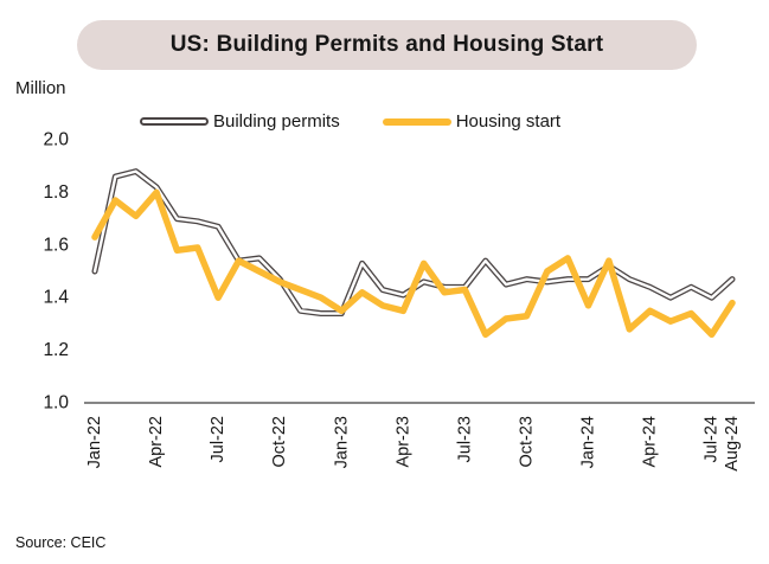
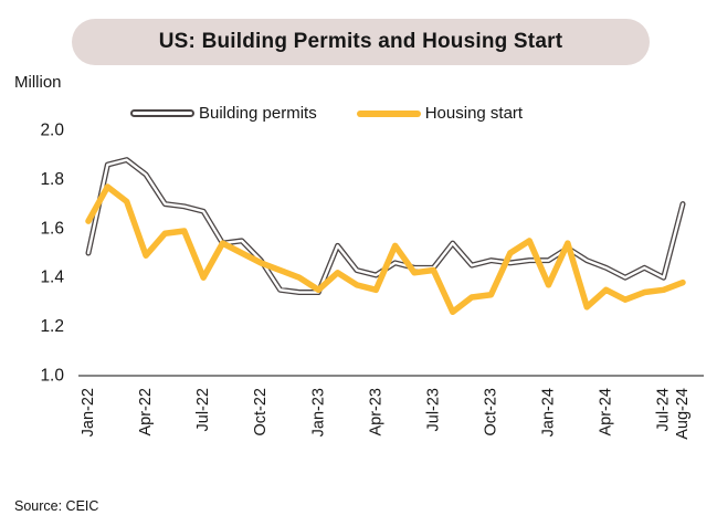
Housing start/Apr-22: 1.80 -> 1.49
Housing start/Jul-24: 1.26 -> 1.35
Building permits/Aug-24: 1.47 -> 1.70
